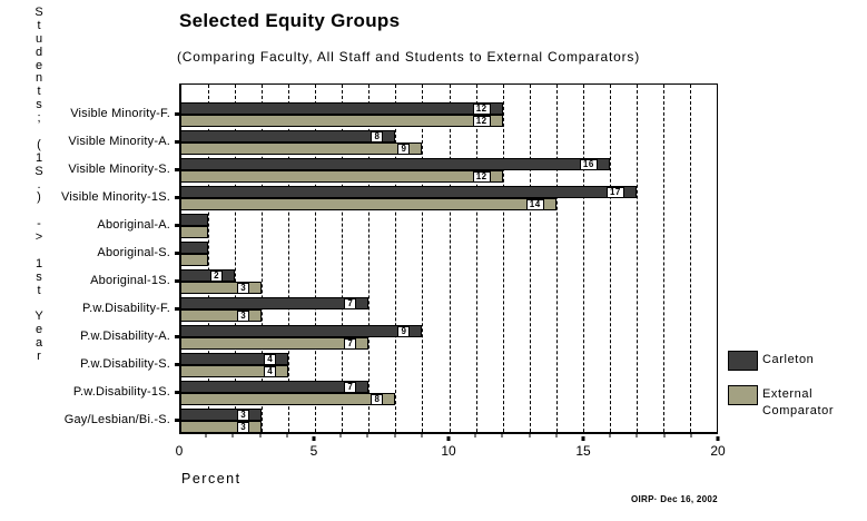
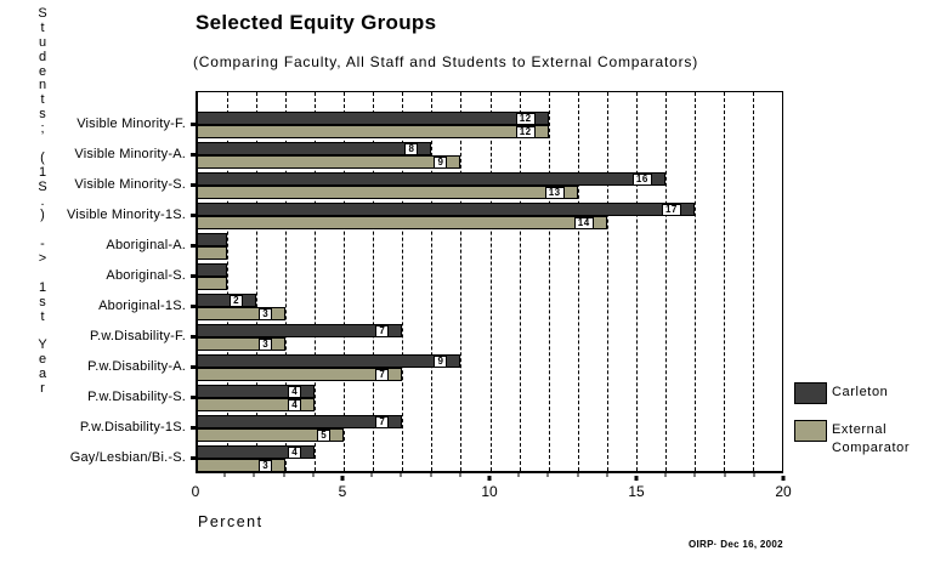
External Comparator/Visible Minority-S.: 12 -> 13
External Comparator/P.w.Disability-1S.: 8 -> 5
Carleton/Gay/Lesbian/Bi.-S.: 3 -> 4
